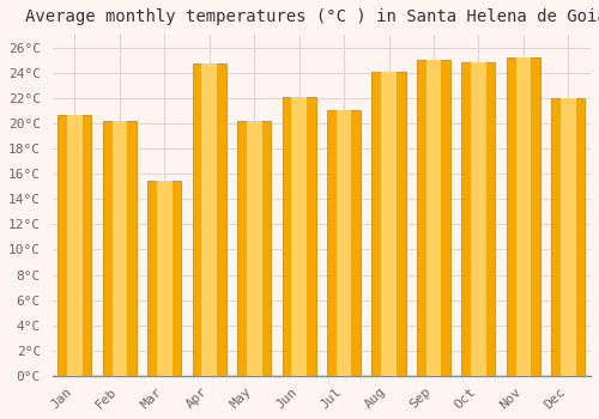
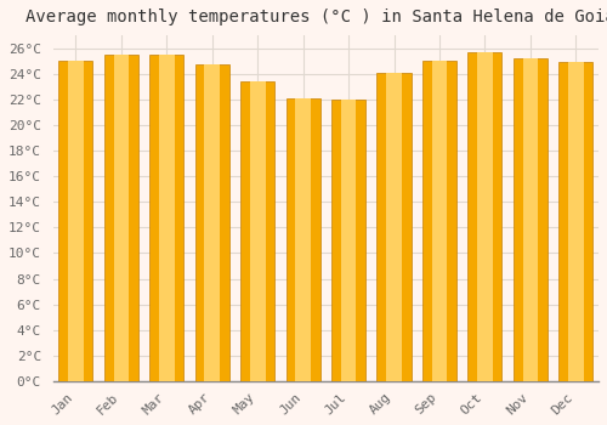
Jan: 20.7°C -> 25.0°C
Feb: 20.2°C -> 25.5°C
Mar: 15.4°C -> 25.5°C
May: 20.2°C -> 23.4°C
Jul: 21.0°C -> 22.0°C
Oct: 24.8°C -> 25.7°C
Dec: 22.0°C -> 24.9°C
